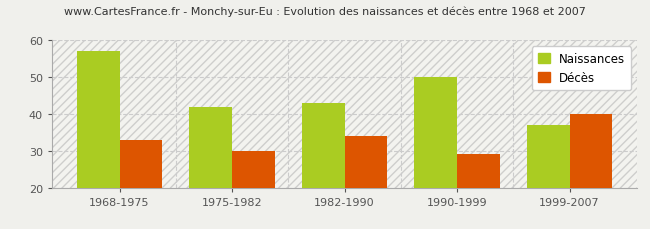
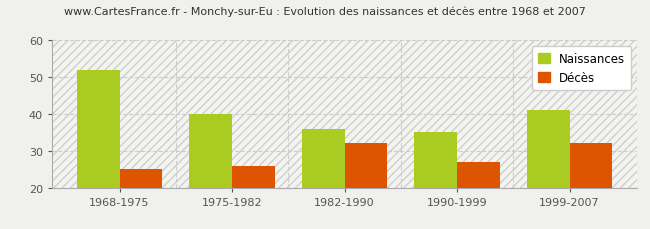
Naissances/1968-1975: 57 -> 52
Décès/1968-1975: 33 -> 25
Naissances/1975-1982: 42 -> 40
Décès/1975-1982: 30 -> 26
Naissances/1982-1990: 43 -> 36
Décès/1982-1990: 34 -> 32
Naissances/1990-1999: 50 -> 35
Décès/1990-1999: 29 -> 27
Naissances/1999-2007: 37 -> 41
Décès/1999-2007: 40 -> 32
